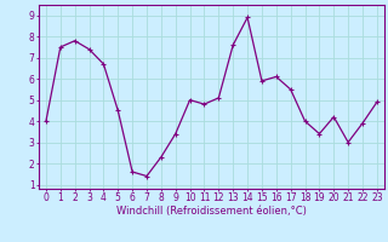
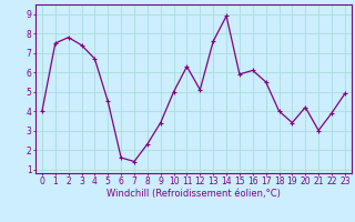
11: 4.8 -> 6.3
